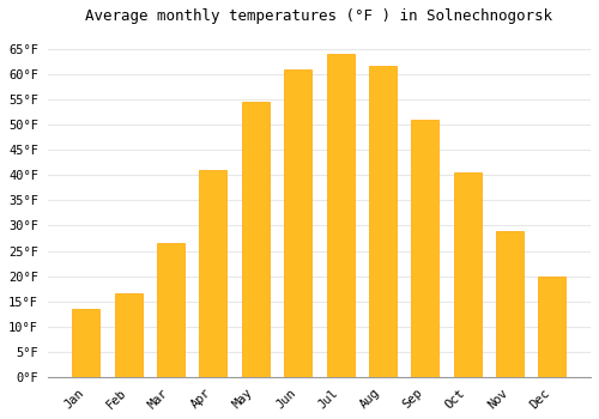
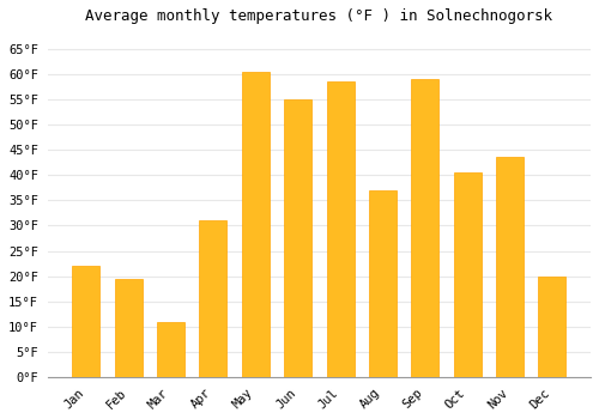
Jan: 13.5°F -> 22.0°F
Feb: 16.5°F -> 19.5°F
Mar: 26.5°F -> 11.0°F
Apr: 41.0°F -> 31.0°F
May: 54.5°F -> 60.5°F
Jun: 61.0°F -> 55.0°F
Jul: 64.0°F -> 58.5°F
Aug: 61.5°F -> 37.0°F
Sep: 51.0°F -> 59.0°F
Nov: 29.0°F -> 43.5°F
